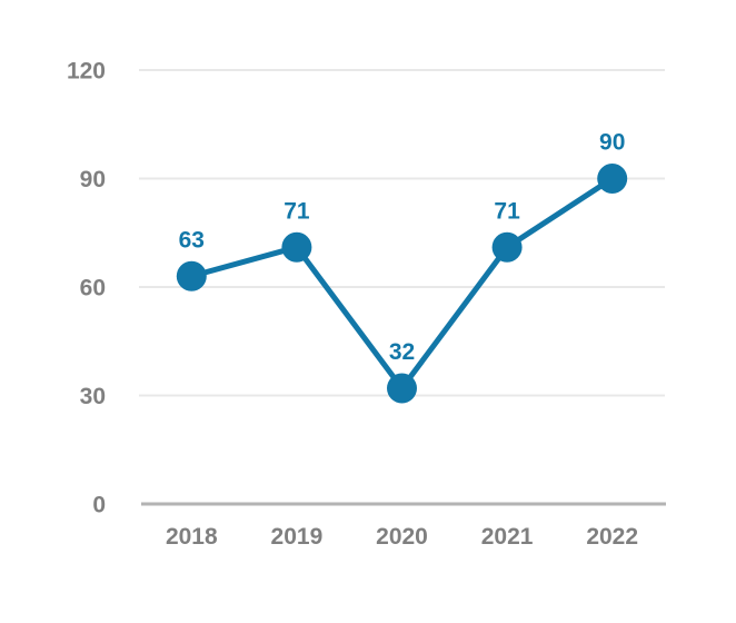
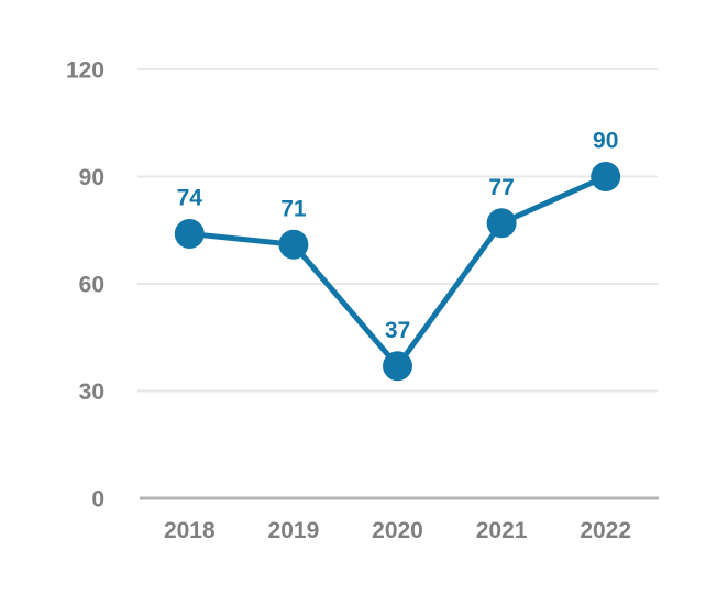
2018: 63 -> 74
2020: 32 -> 37
2021: 71 -> 77
